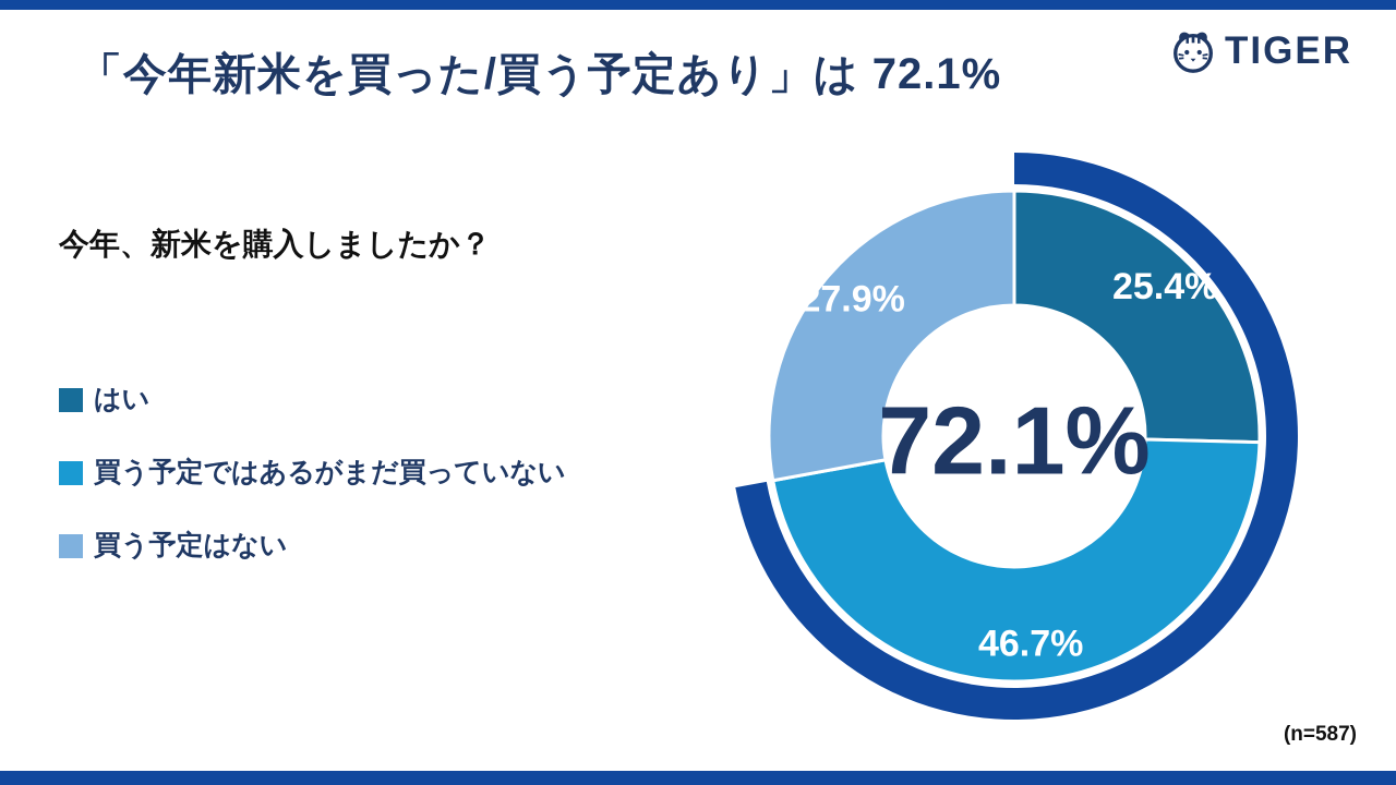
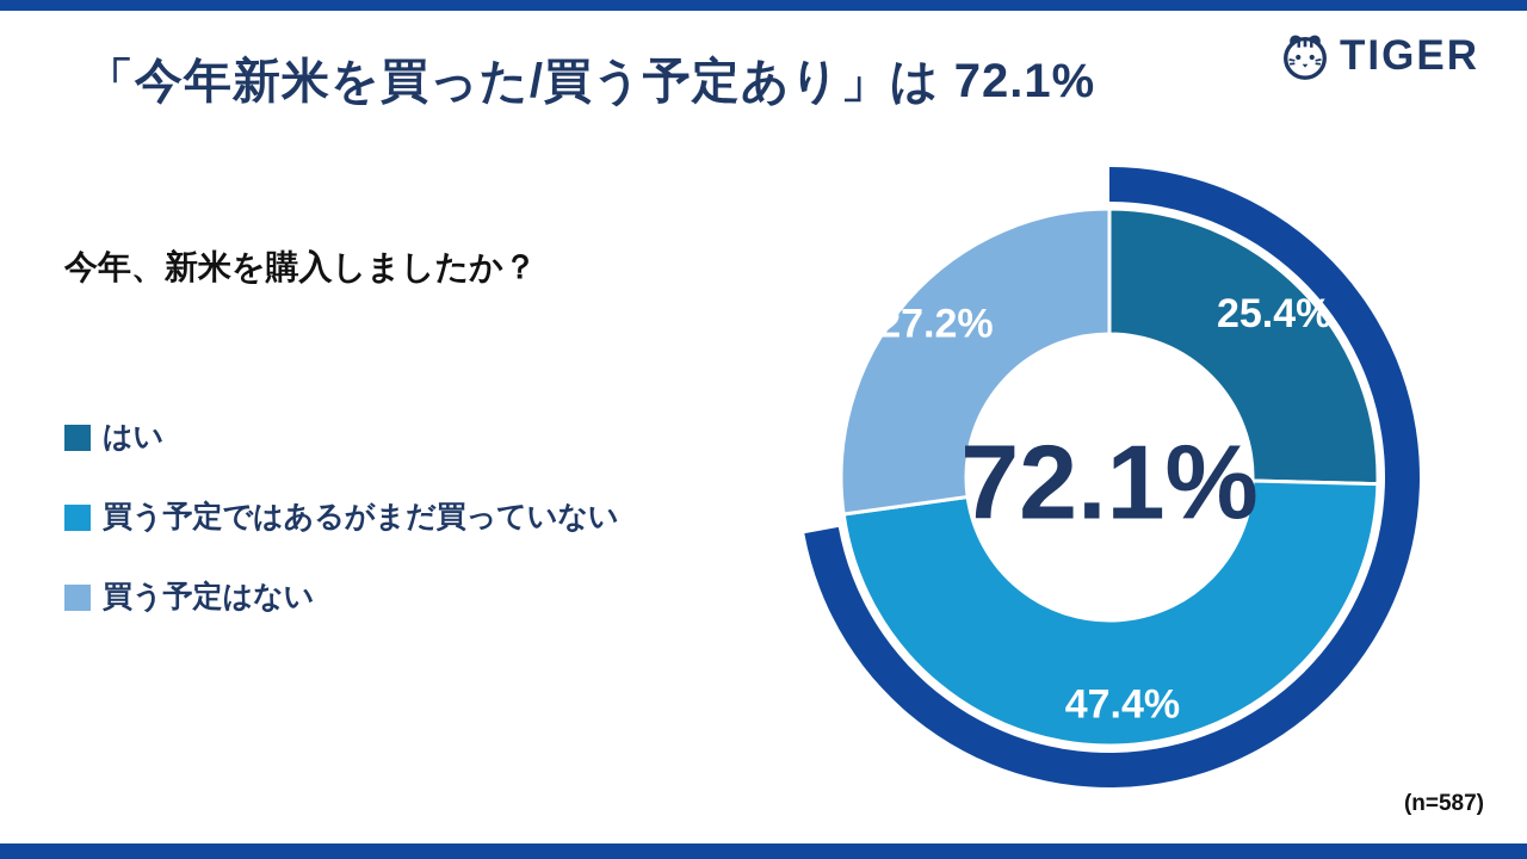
買う予定ではあるがまだ買っていない: 46.7% -> 47.4%
買う予定はない: 27.9% -> 27.2%
